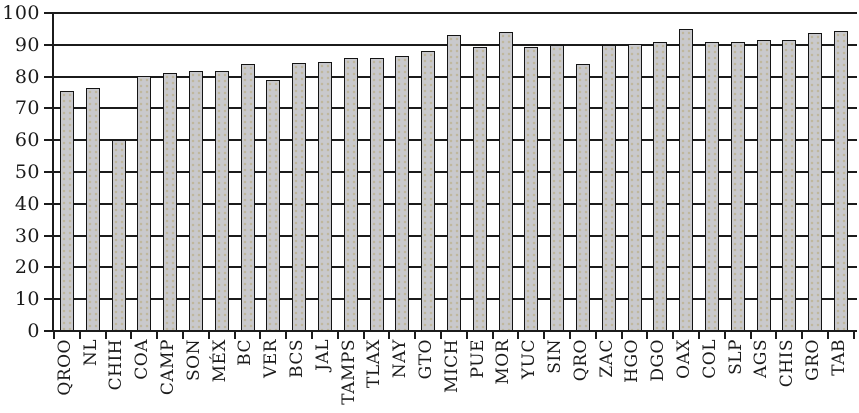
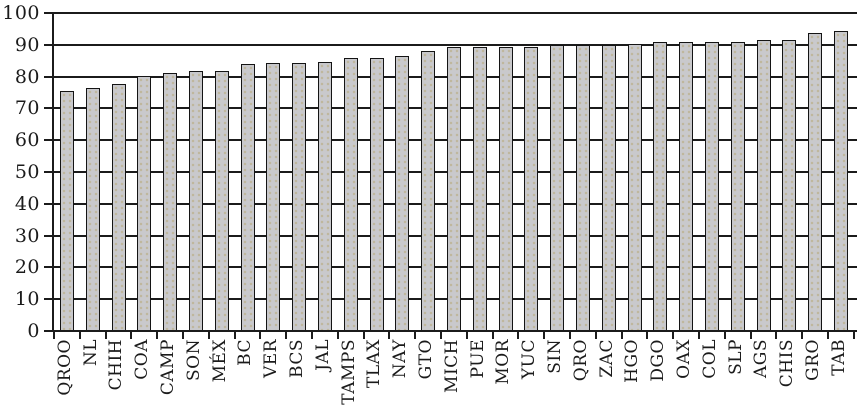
CHIH: 60 -> 78
VER: 79 -> 84
MICH: 93 -> 89
MOR: 94 -> 89
QRO: 84 -> 90
OAX: 95 -> 91
